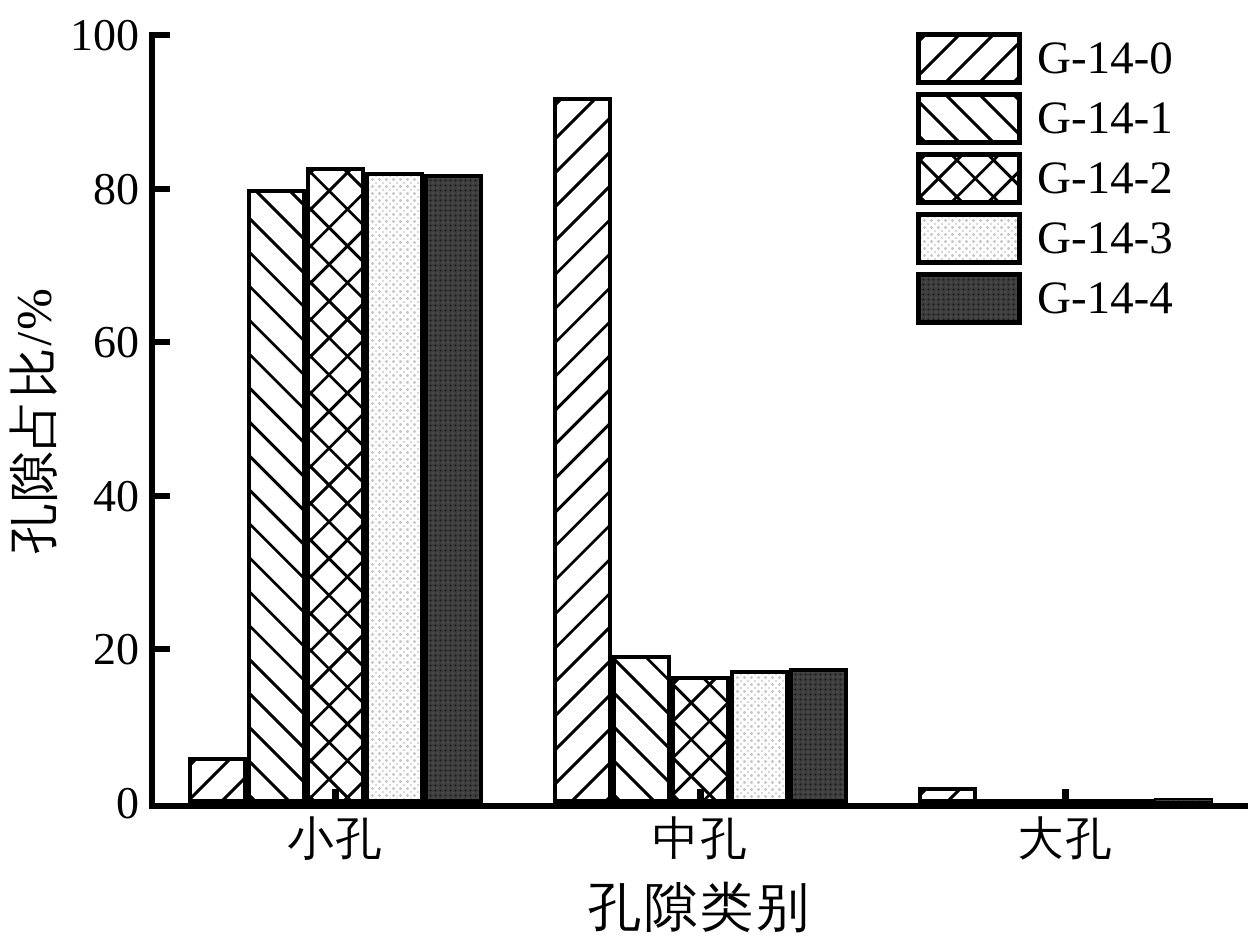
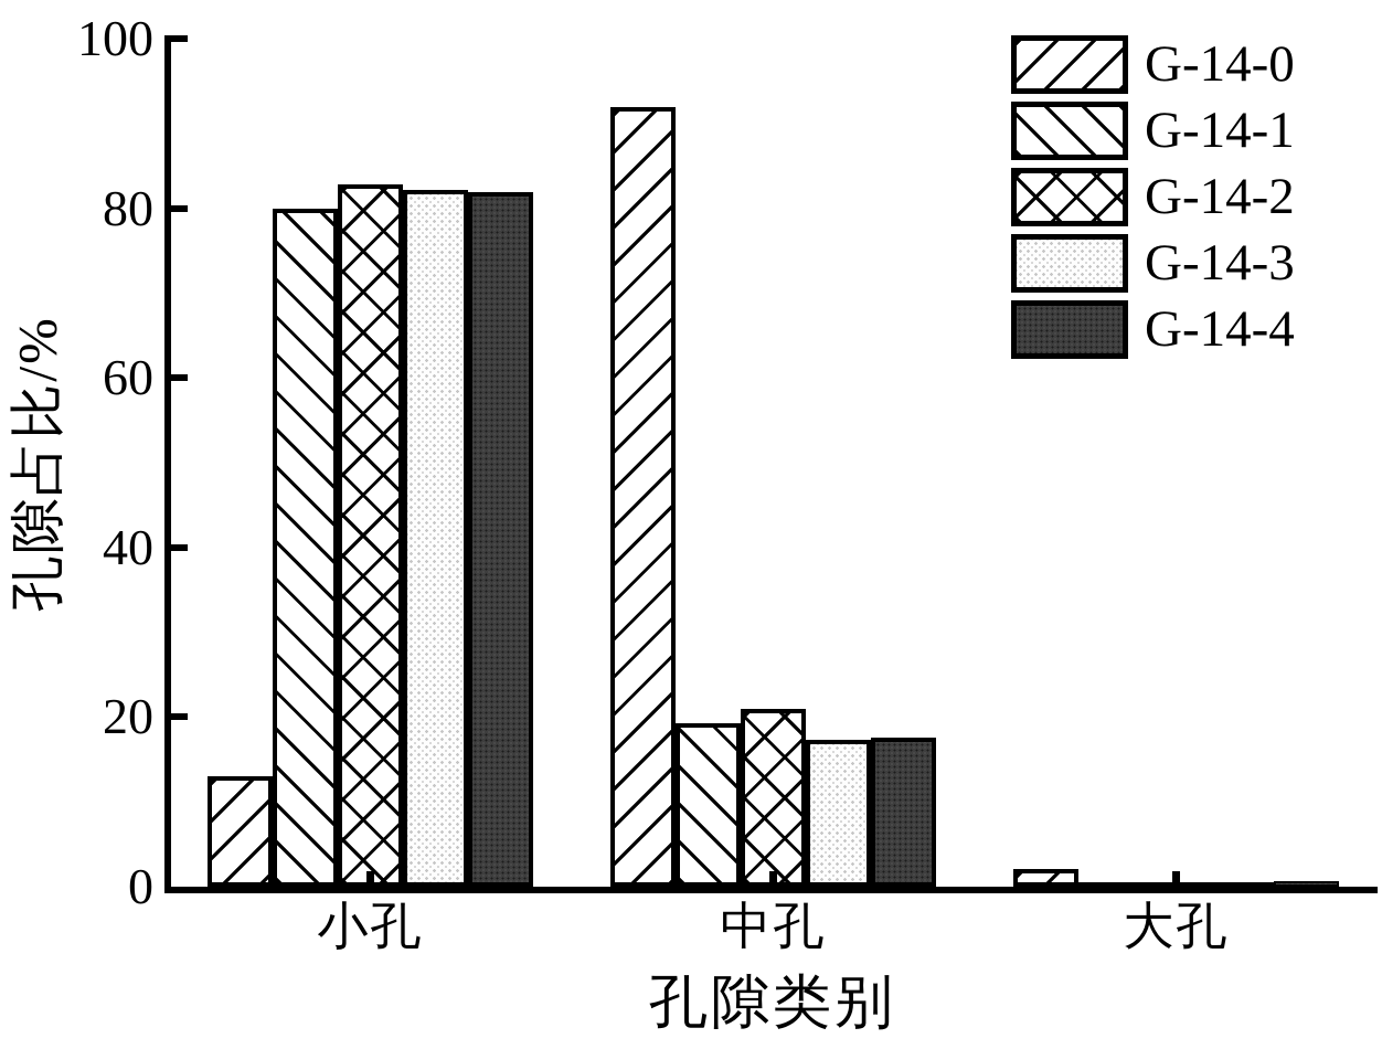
G-14-0/小孔: 6 -> 13
G-14-2/中孔: 16 -> 21
